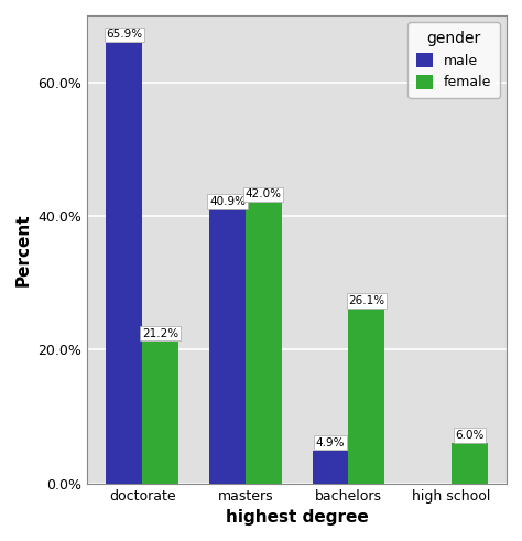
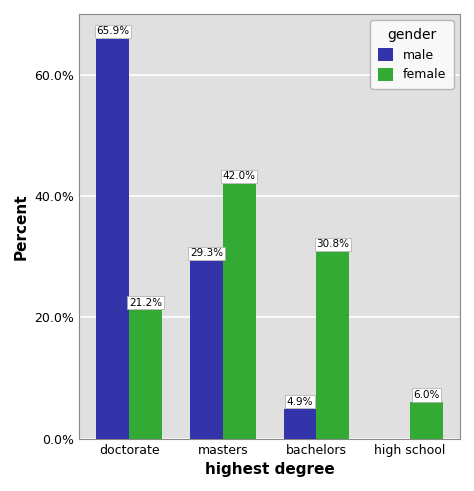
male/masters: 40.9% -> 29.3%
female/bachelors: 26.1% -> 30.8%
